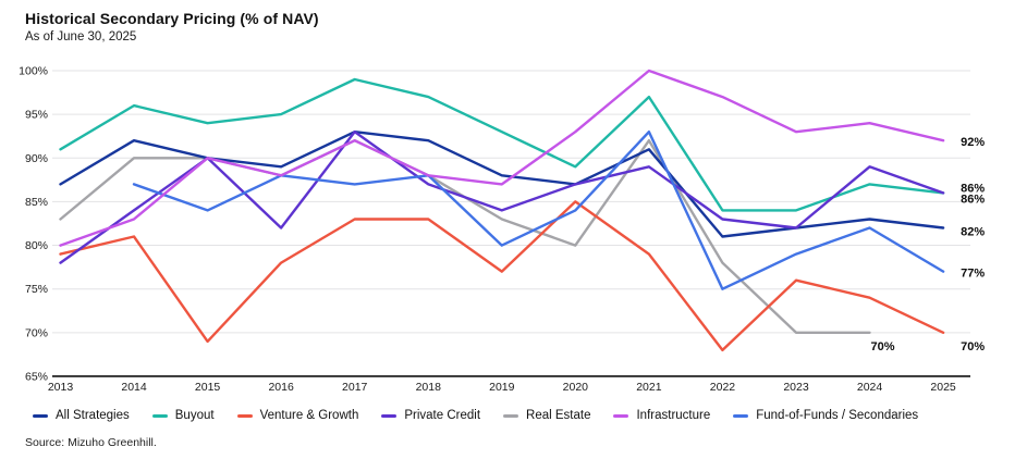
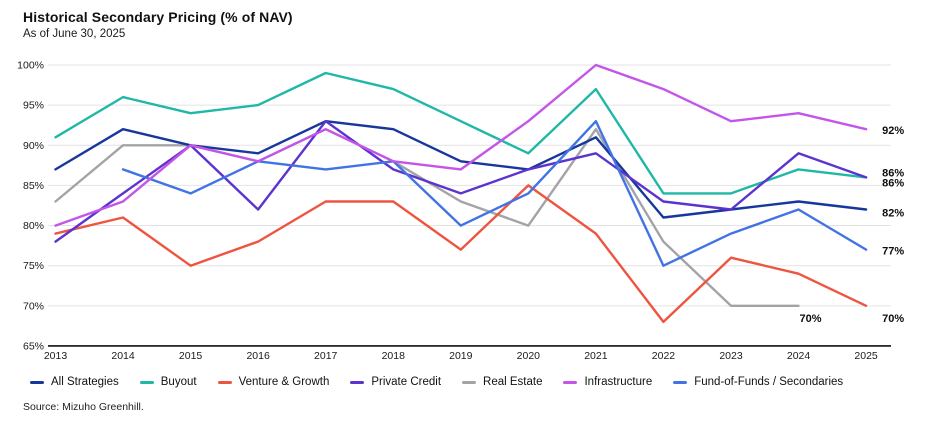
Venture & Growth/2015: 69% -> 75%
